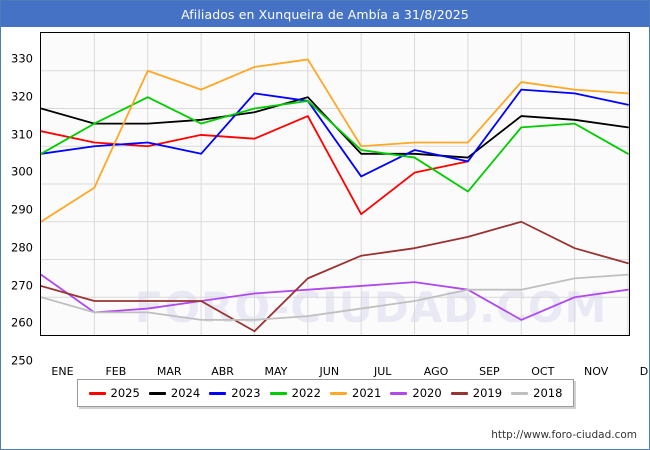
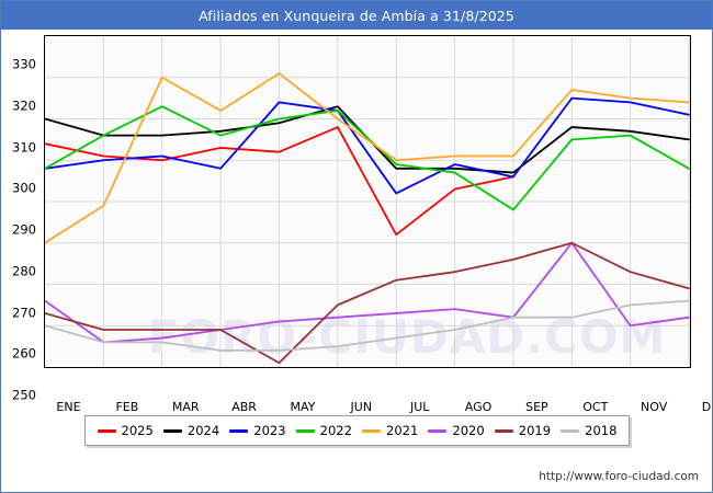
2021/ABR: 315 -> 312
2021/JUN: 323 -> 310
2020/OCT: 254 -> 280
